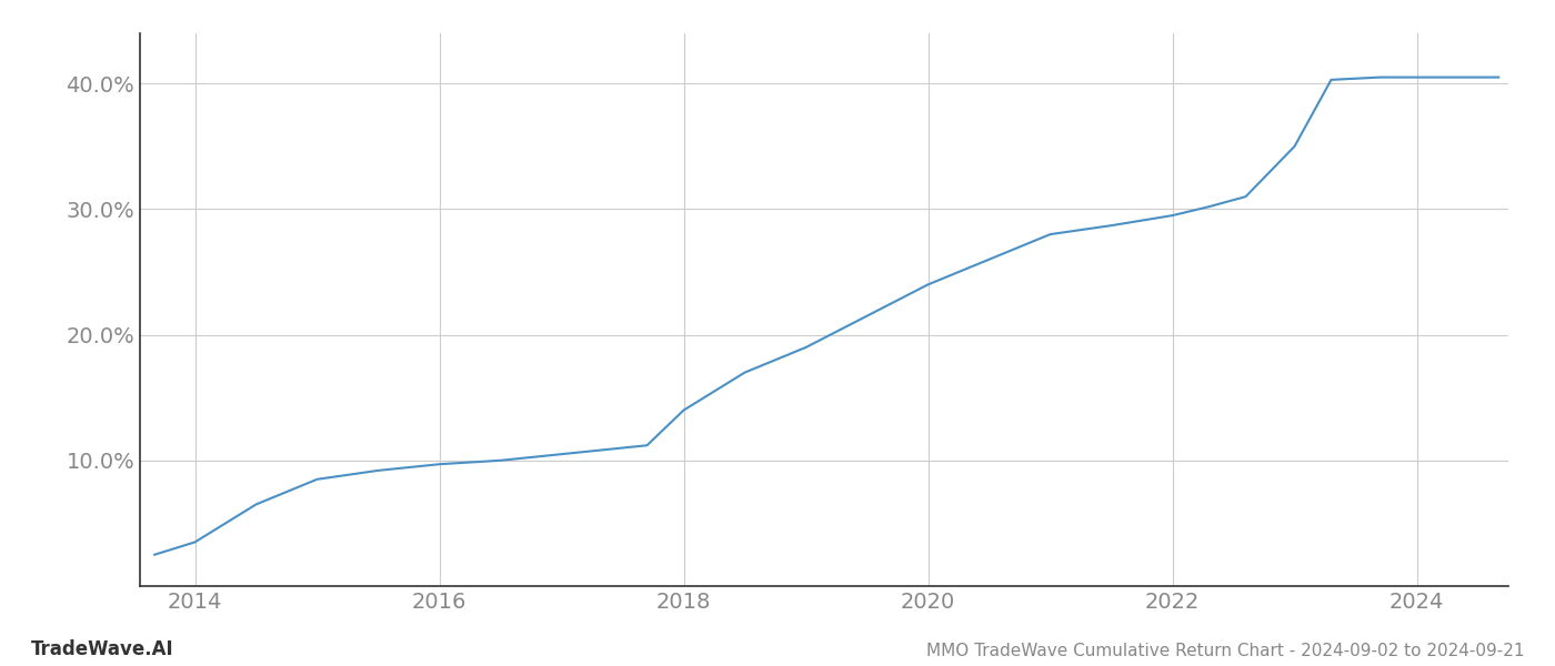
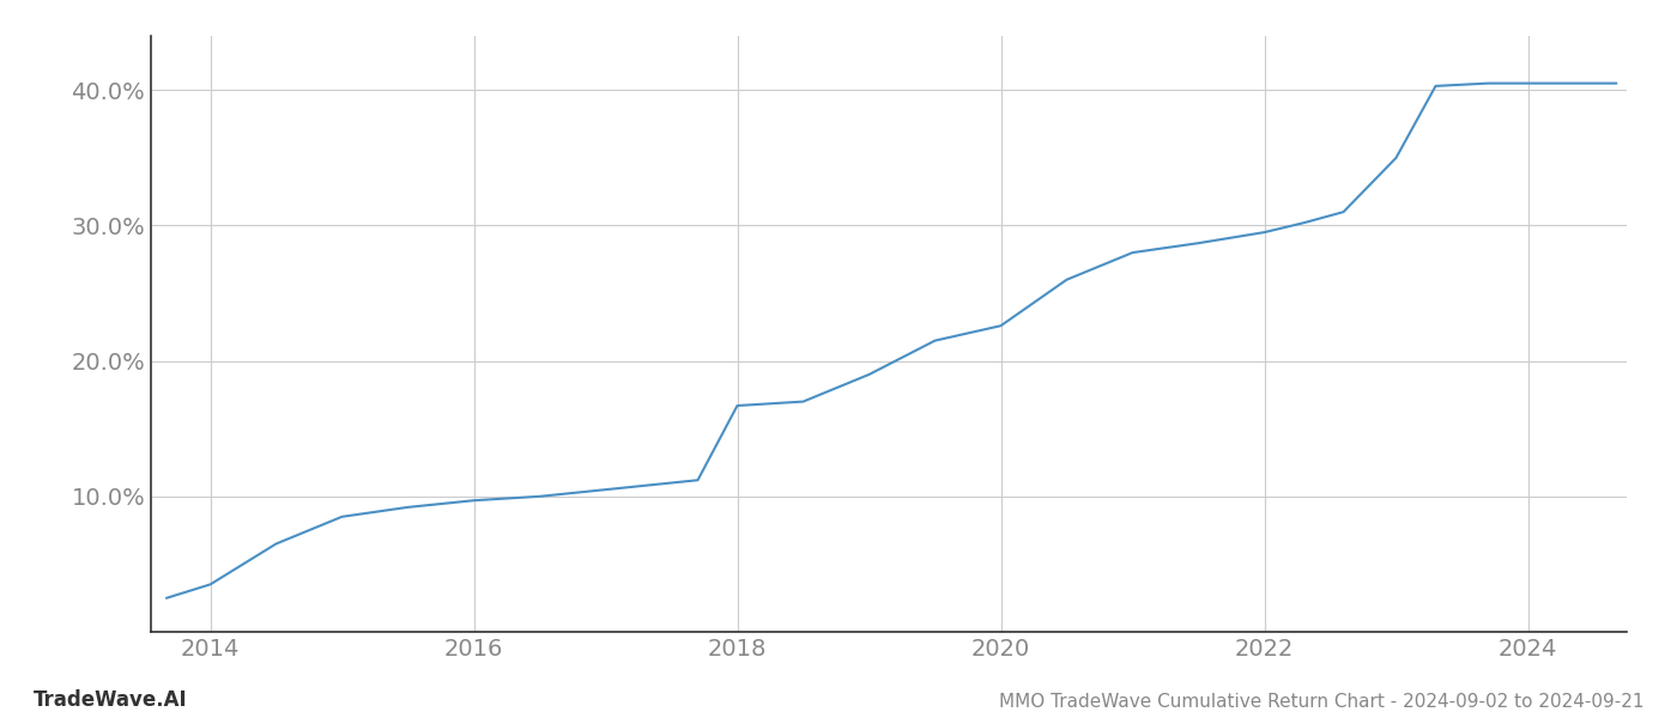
2018: 14.0% -> 16.7%
2020: 24.0% -> 22.6%
